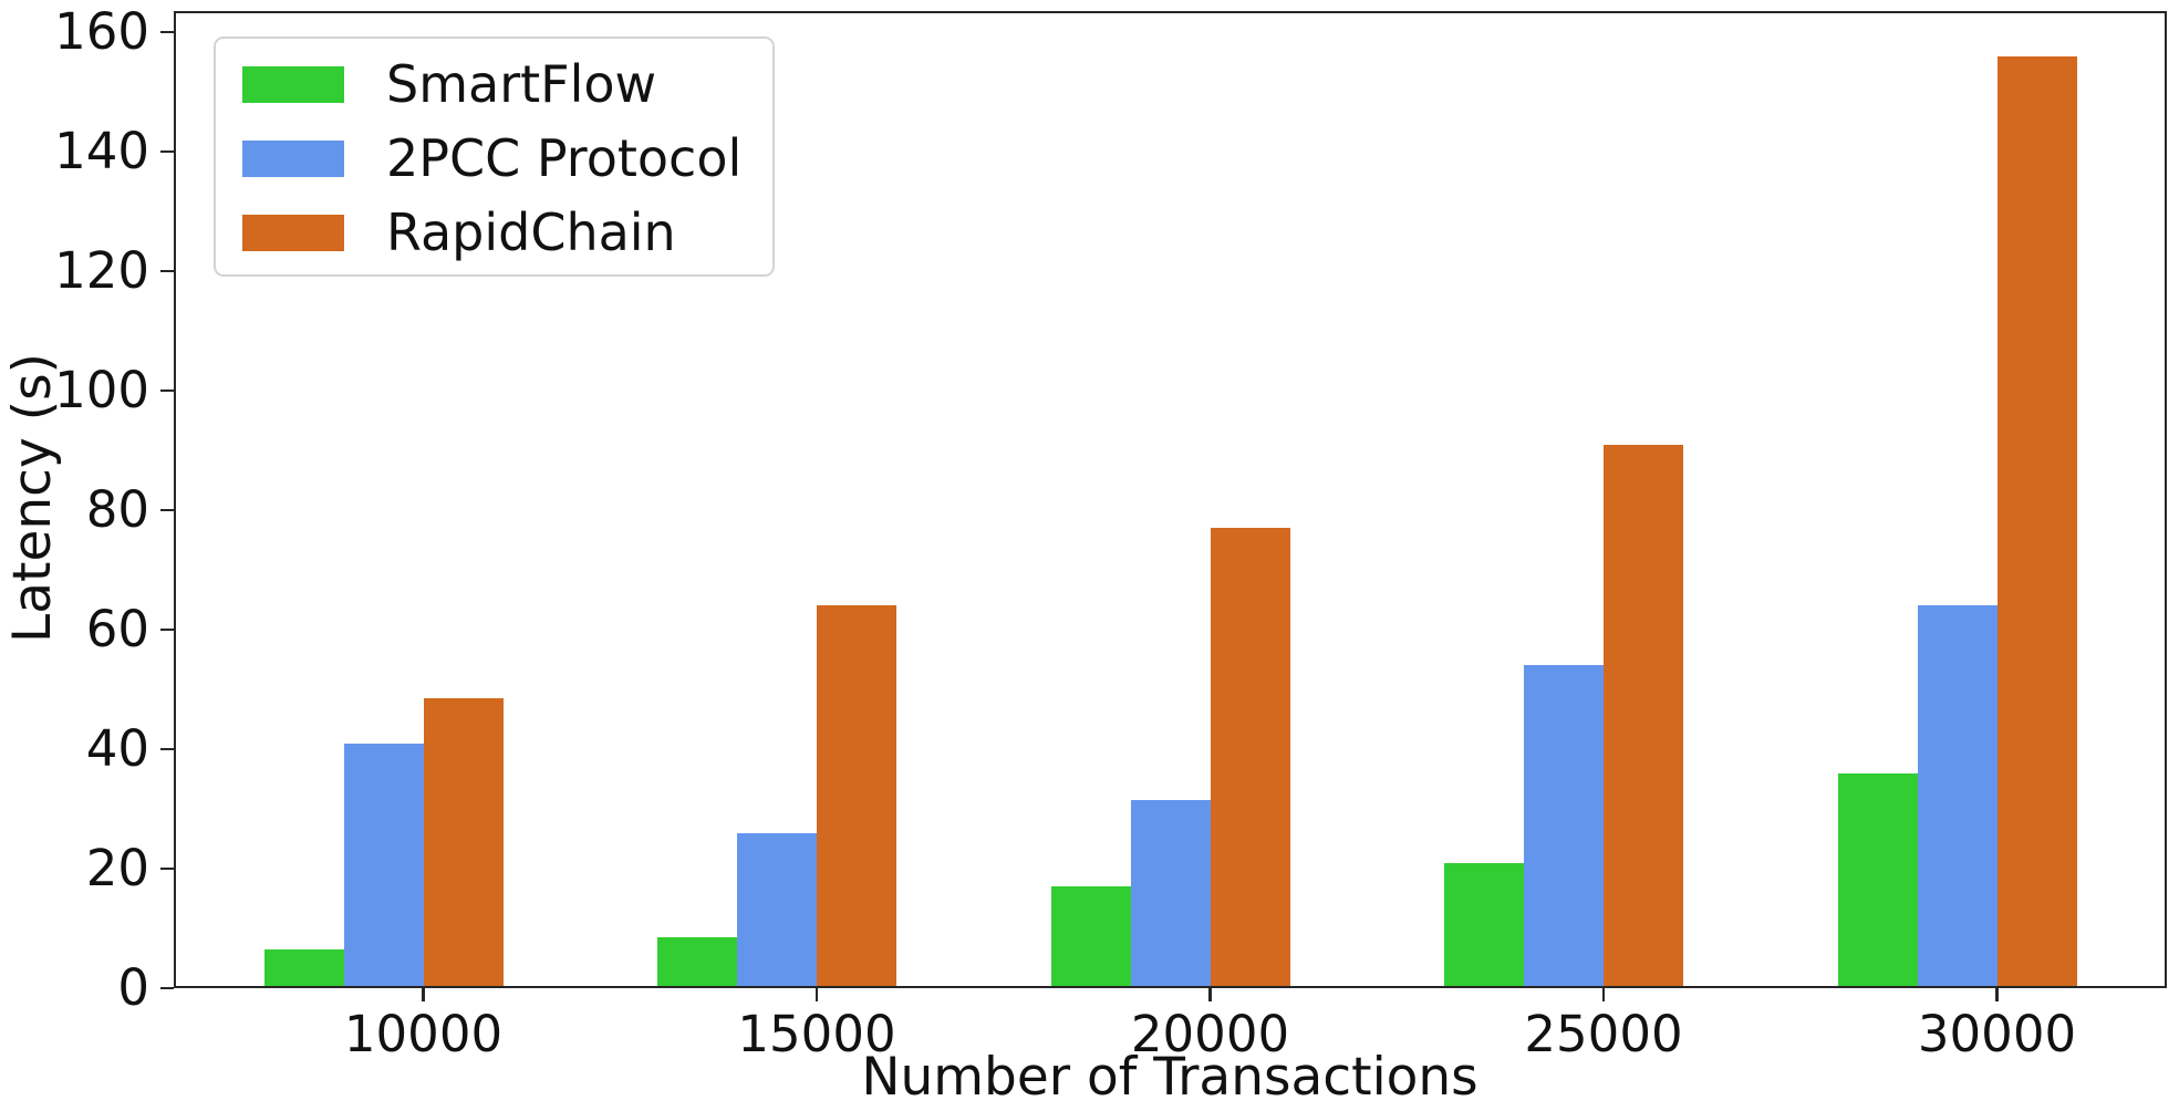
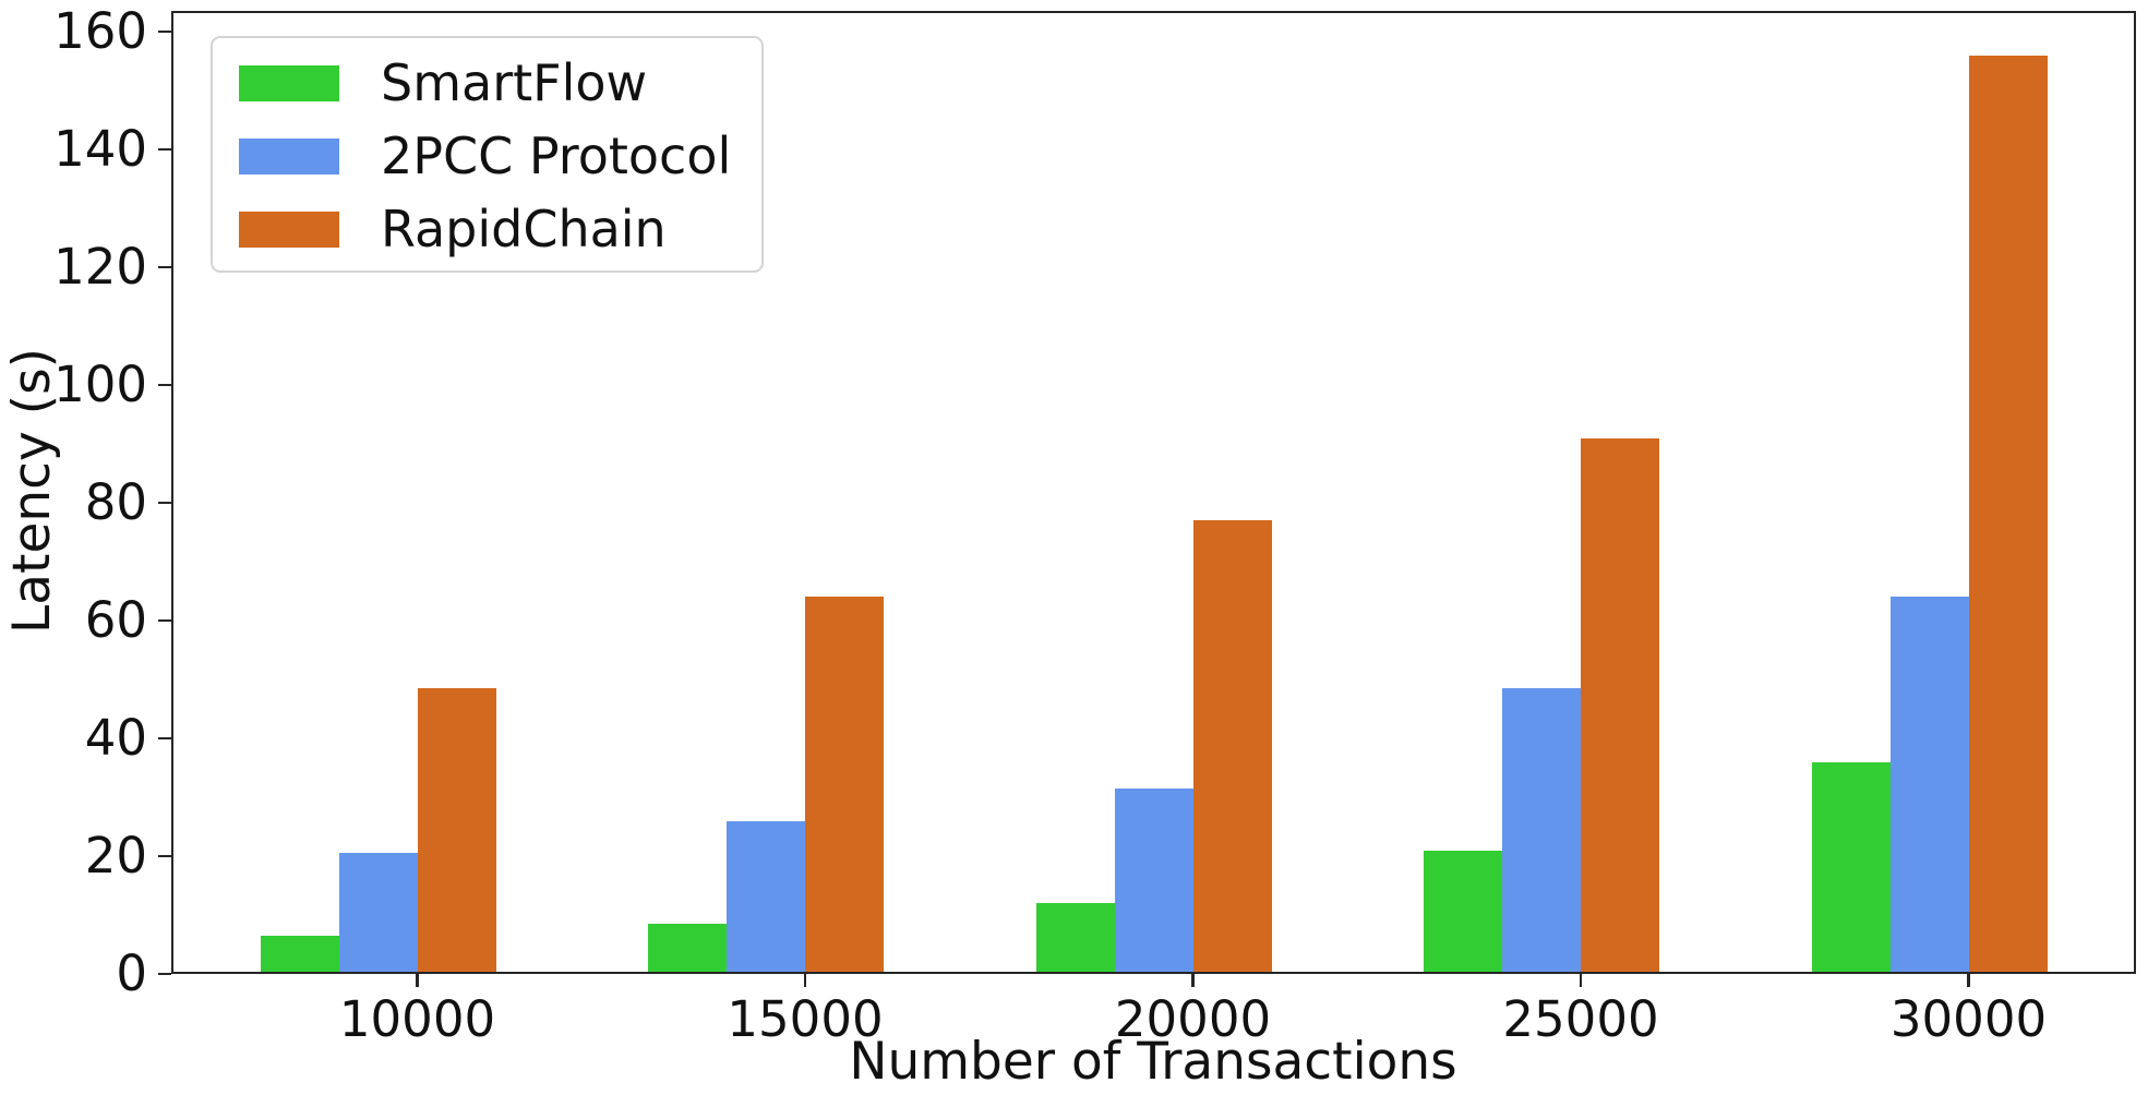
2PCC Protocol/10000: 41 -> 20
SmartFlow/20000: 17 -> 12
2PCC Protocol/25000: 54 -> 48
